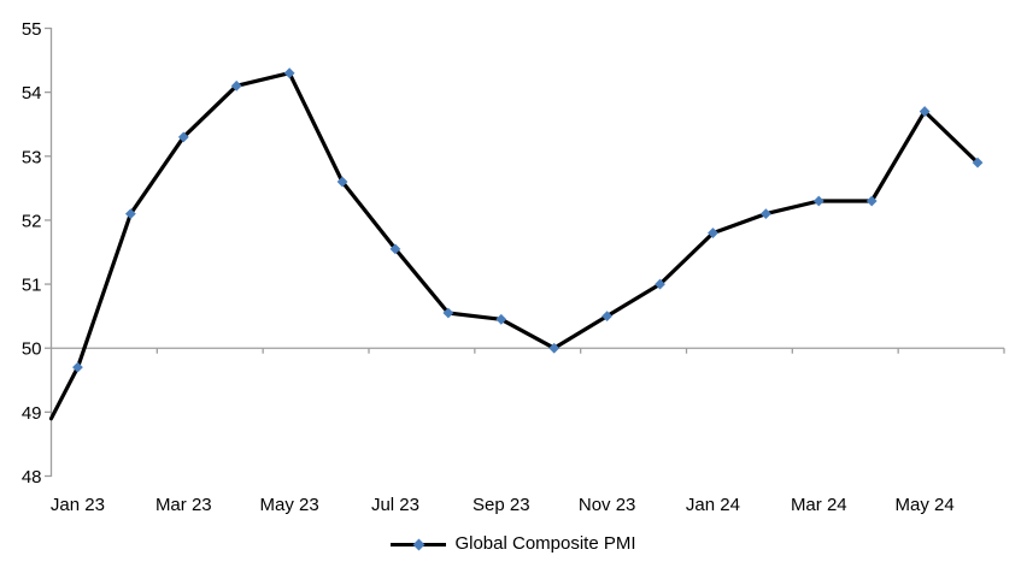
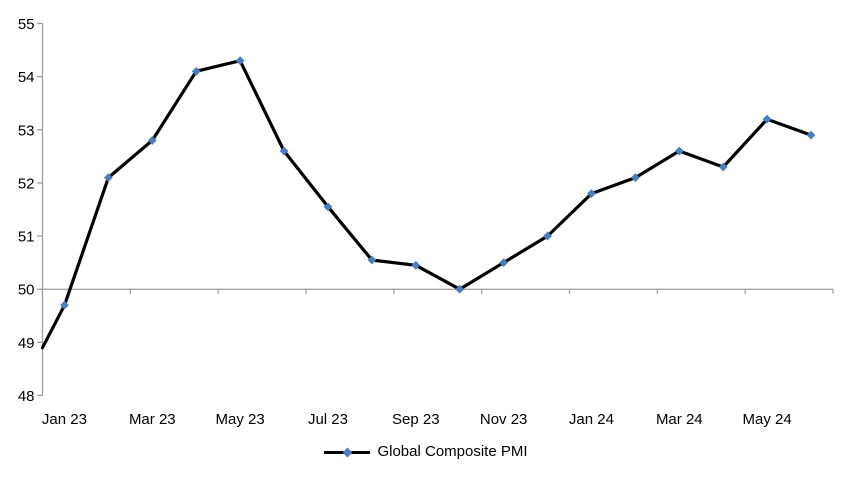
Mar 23: 53.3 -> 52.8
Mar 24: 52.3 -> 52.6
May 24: 53.7 -> 53.2
